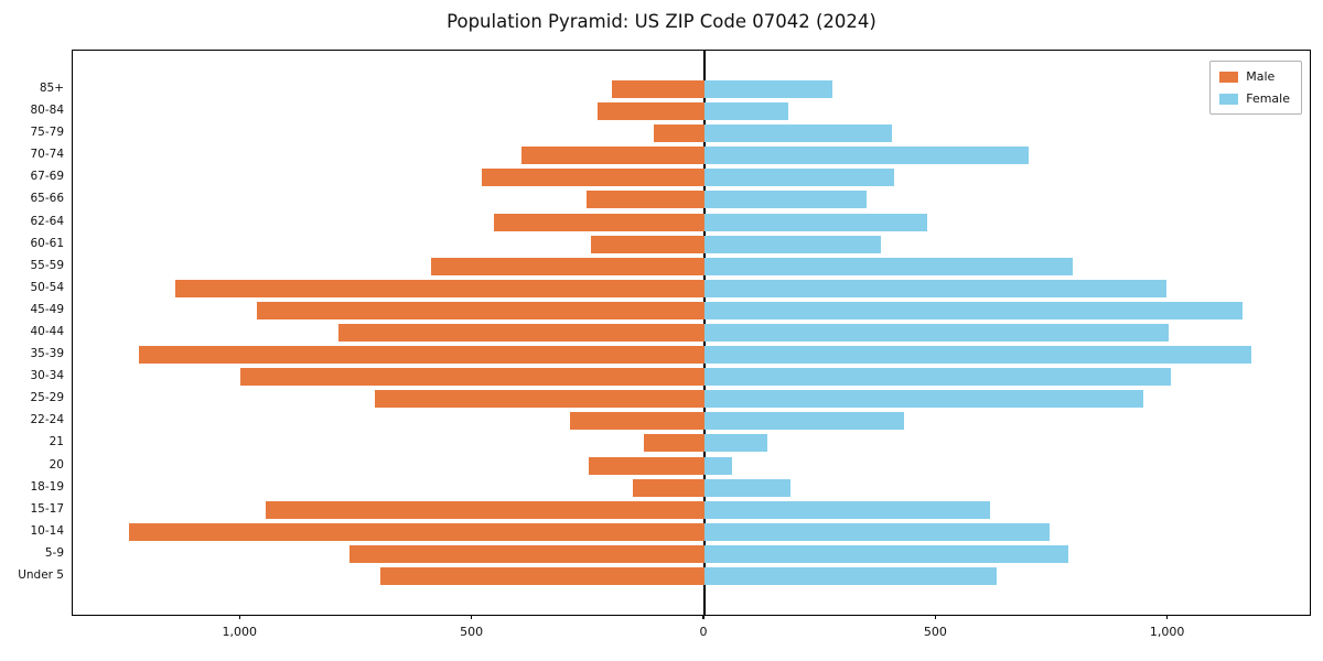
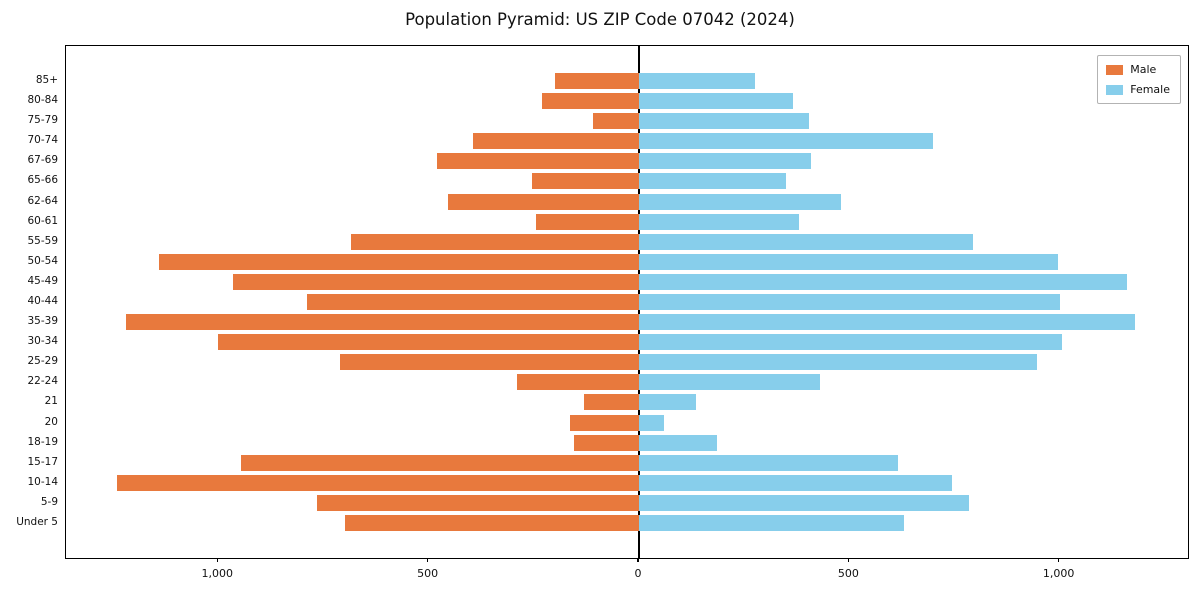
Female/80-84: 180 -> 360
Male/55-59: 590 -> 680
Male/20: 250 -> 160
